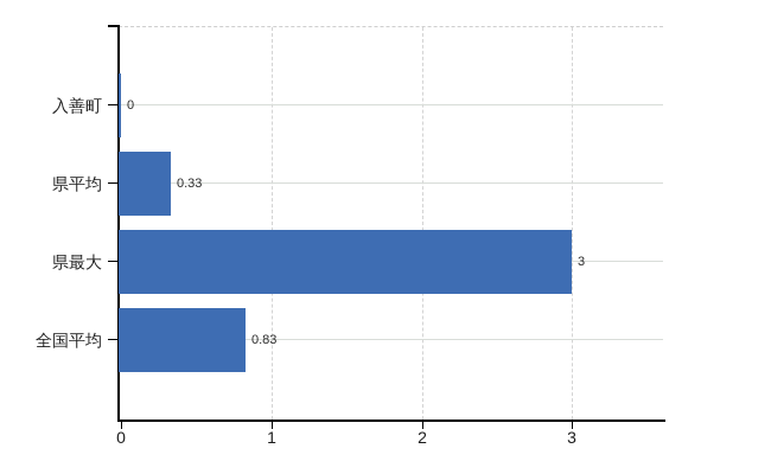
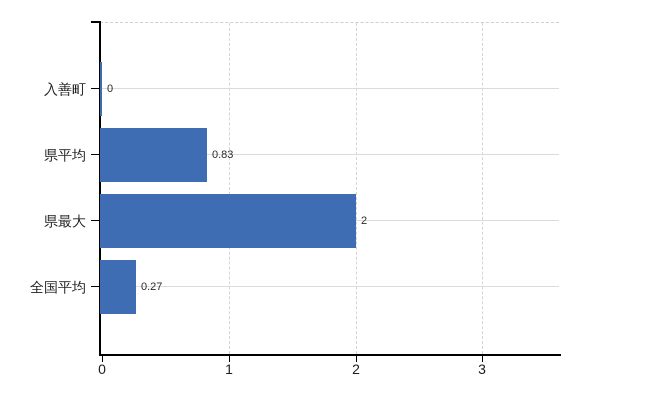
県平均: 0.33 -> 0.83
県最大: 3 -> 2
全国平均: 0.83 -> 0.27
